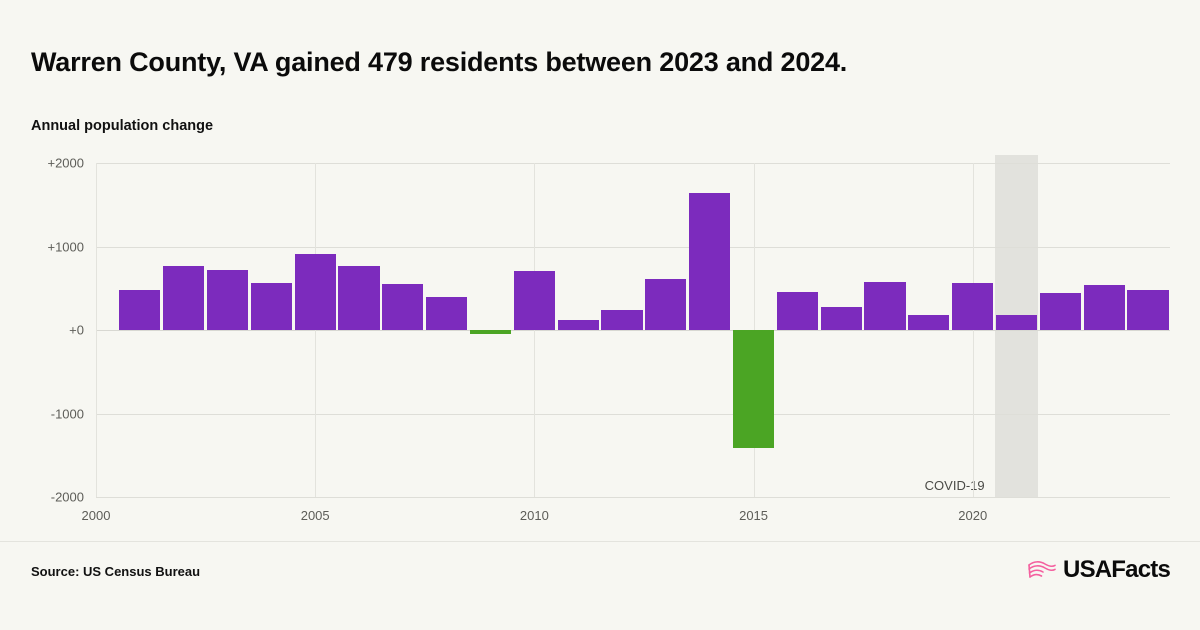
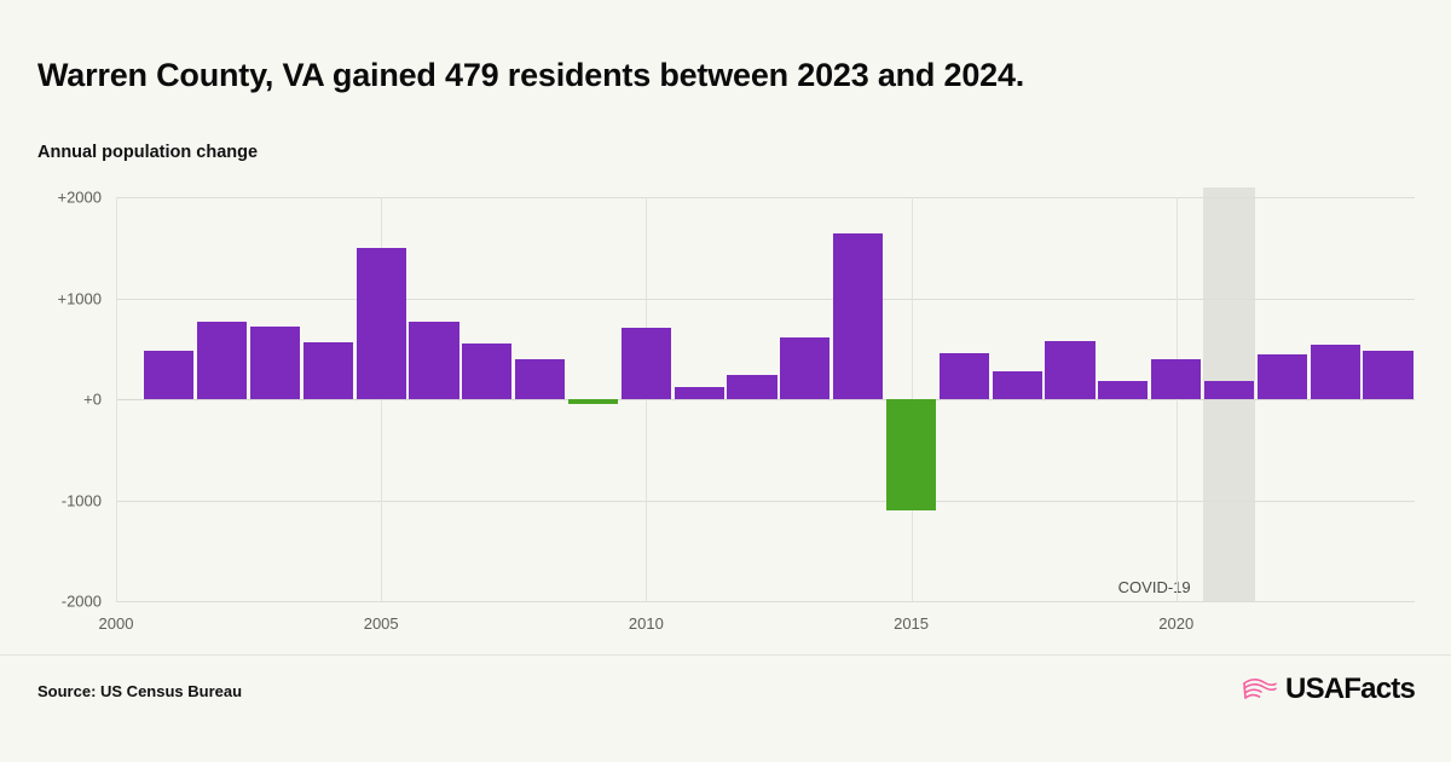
2005: 900 -> 1500
2015: -1400 -> -1100
2020: 600 -> 400
